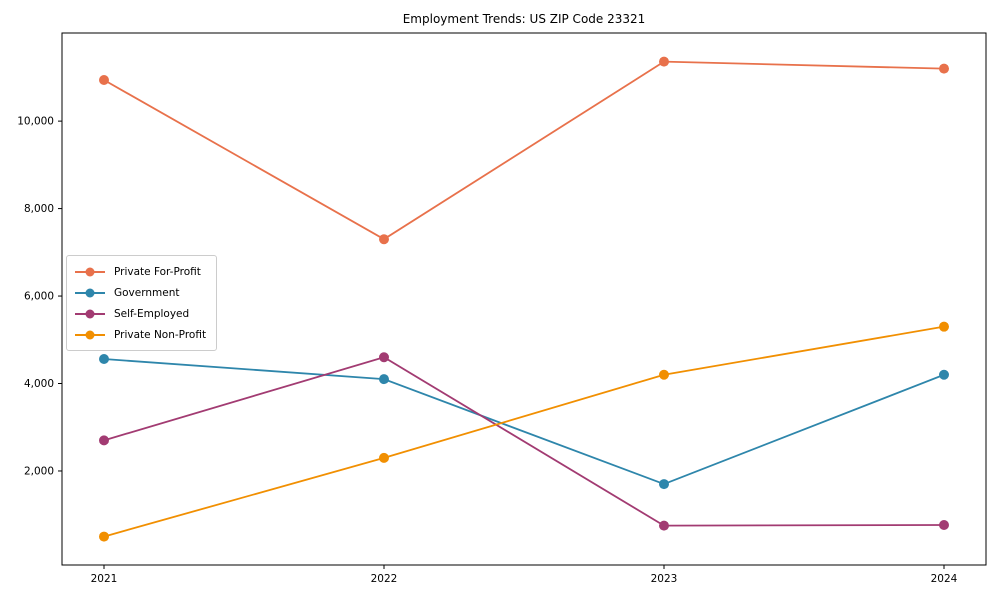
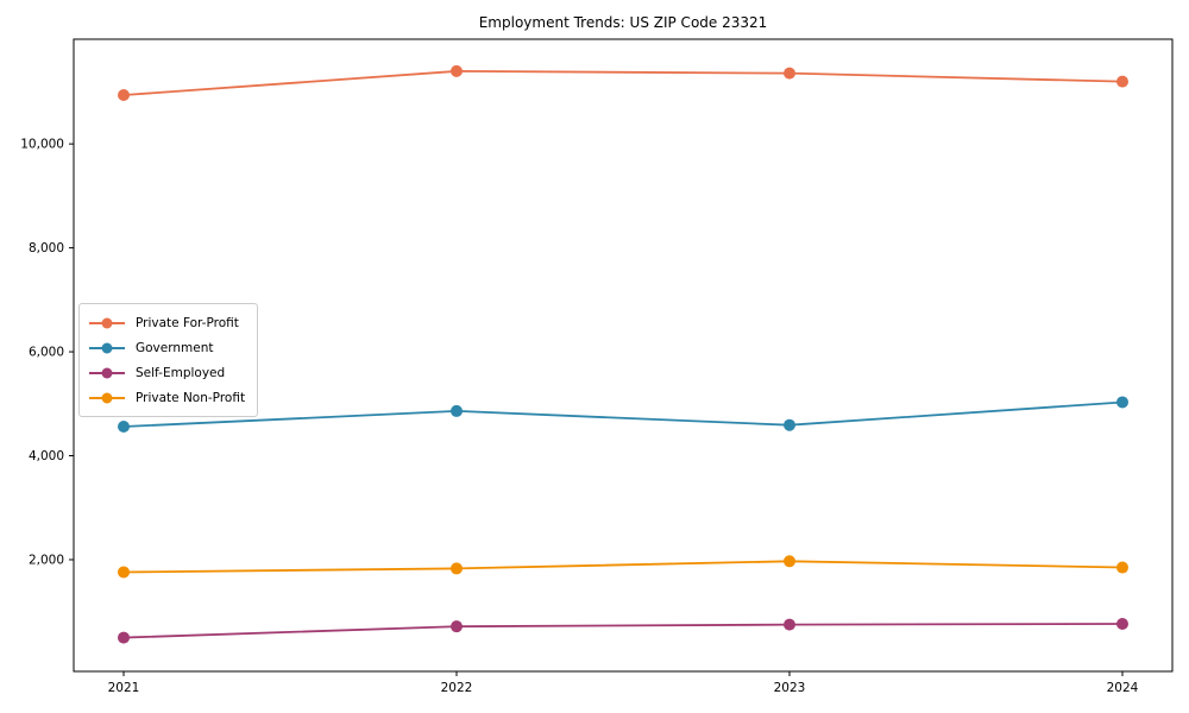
Self-Employed/2021: 2700 -> 500
Private Non-Profit/2021: 500 -> 1800
Private For-Profit/2022: 7300 -> 11400
Government/2022: 4100 -> 4900
Self-Employed/2022: 4600 -> 700
Private Non-Profit/2022: 2300 -> 1800
Government/2023: 1700 -> 4600
Private Non-Profit/2023: 4200 -> 2000
Government/2024: 4200 -> 5000
Private Non-Profit/2024: 5300 -> 1800
